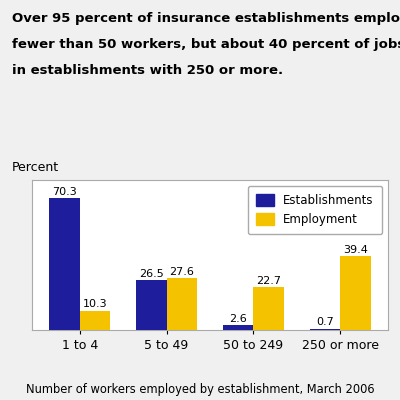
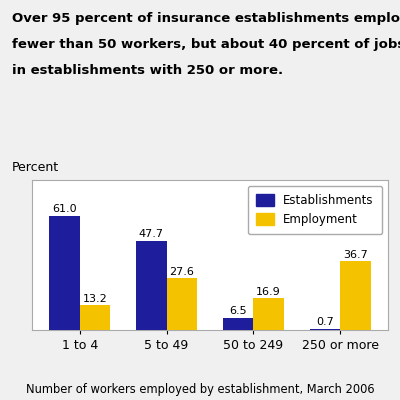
Establishments/1 to 4: 70.3 -> 61.0
Employment/1 to 4: 10.3 -> 13.2
Establishments/5 to 49: 26.5 -> 47.7
Establishments/50 to 249: 2.6 -> 6.5
Employment/50 to 249: 22.7 -> 16.9
Employment/250 or more: 39.4 -> 36.7
